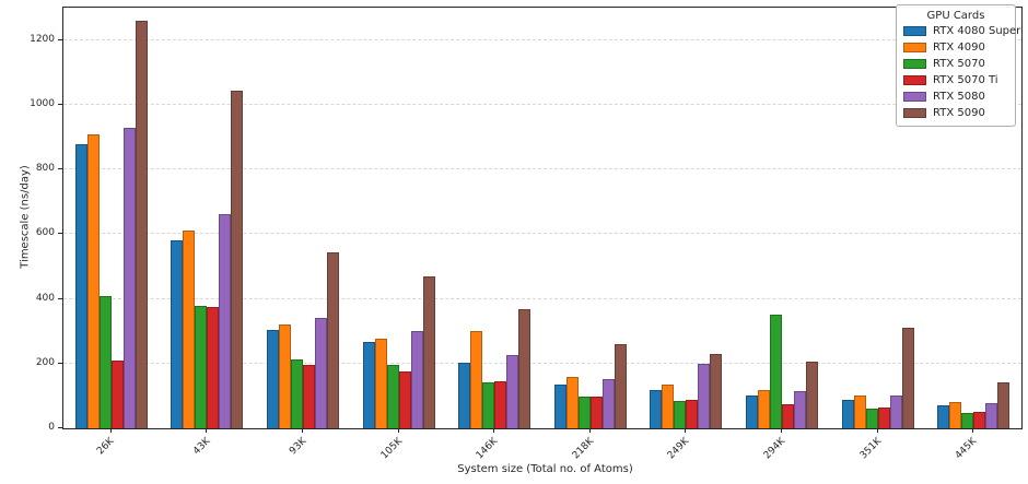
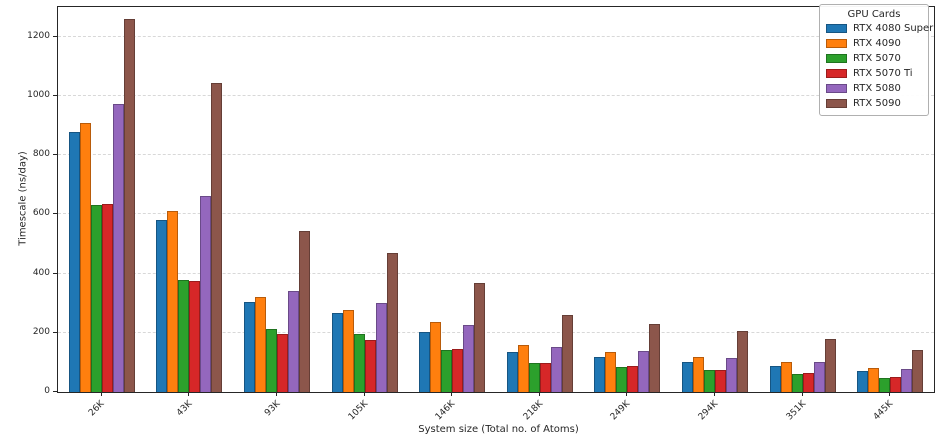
RTX 5070/26K: 410 -> 630
RTX 5070 Ti/26K: 210 -> 630
RTX 5080/26K: 930 -> 970
RTX 4090/146K: 300 -> 240
RTX 5080/249K: 200 -> 140
RTX 5070/294K: 350 -> 70
RTX 5090/351K: 310 -> 180
